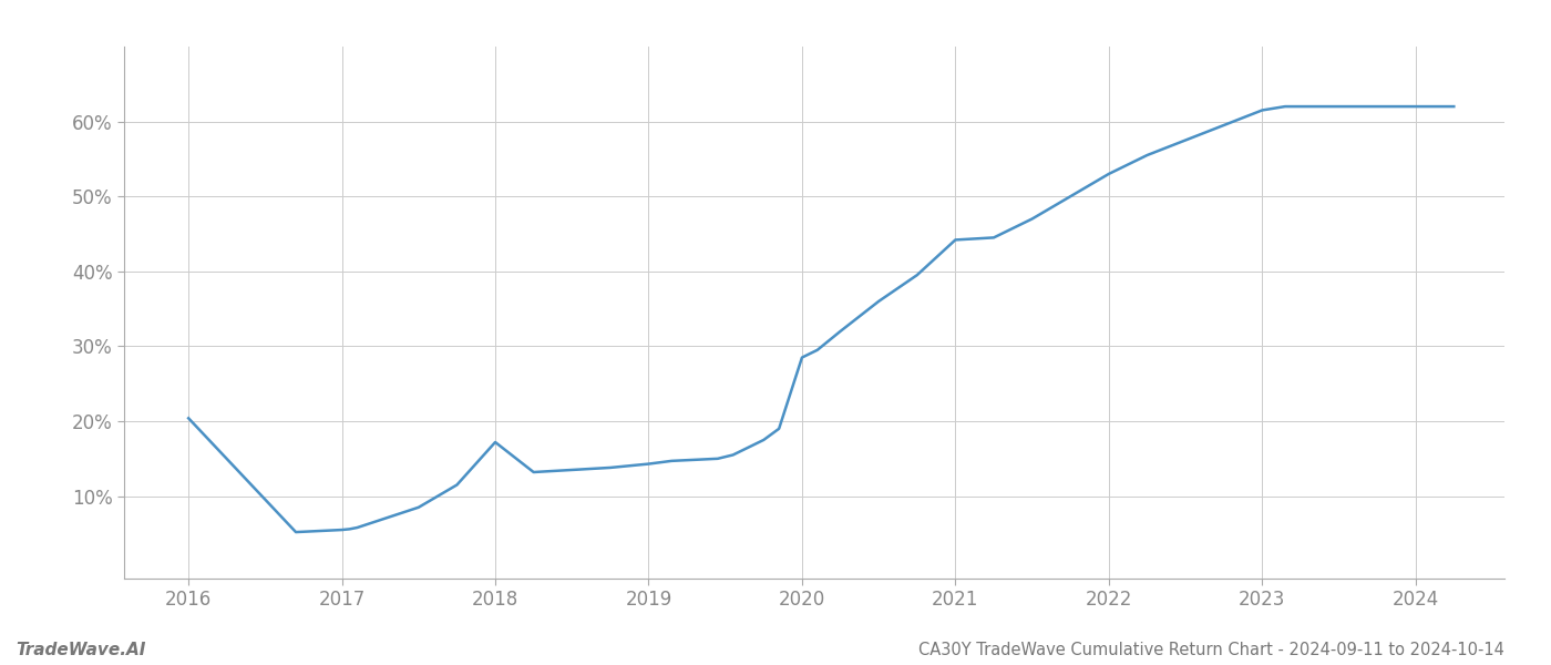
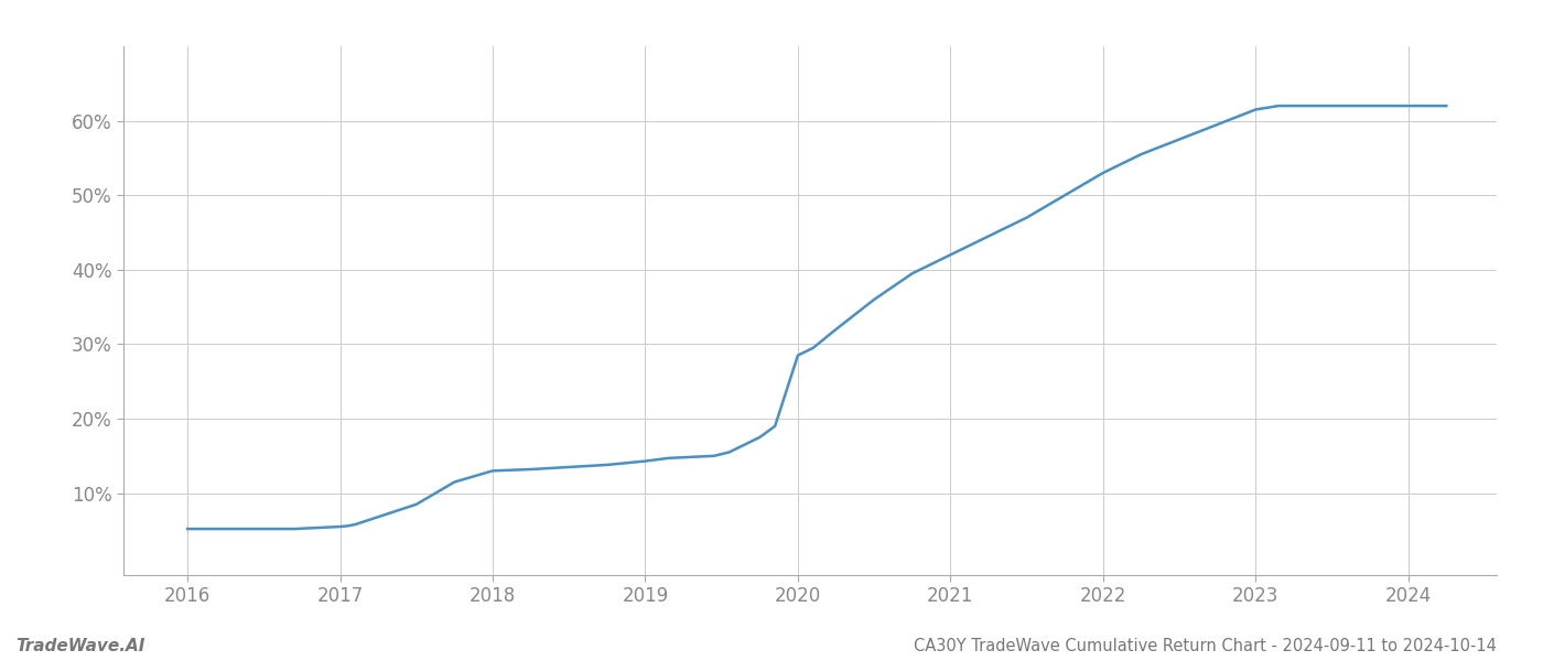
2016: 20.4% -> 5.2%
2018: 17.2% -> 13.0%
2021: 44.2% -> 42.0%
